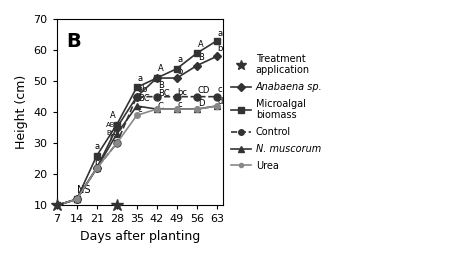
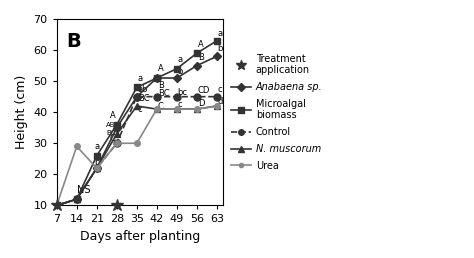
Urea/14: 12 -> 29
Urea/35: 39 -> 30
